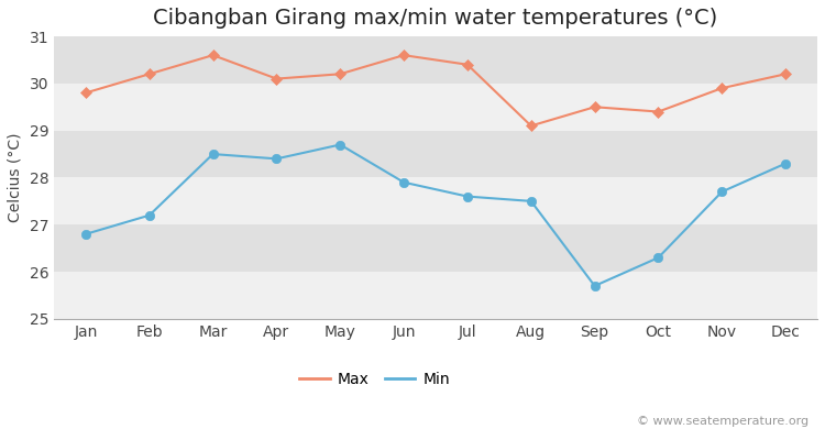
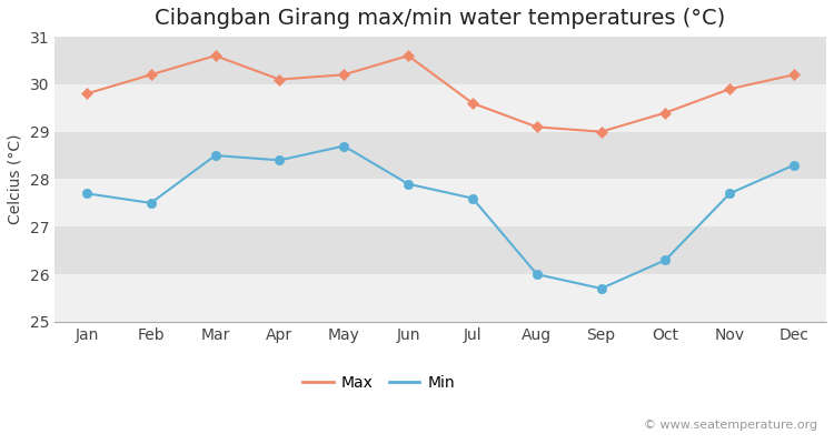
Min/Jan: 26.8 -> 27.7
Min/Feb: 27.2 -> 27.5
Max/Jul: 30.4 -> 29.6
Min/Aug: 27.5 -> 26.0
Max/Sep: 29.5 -> 29.0
